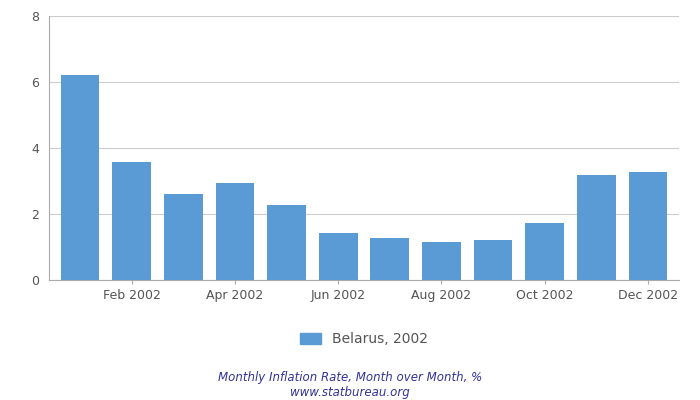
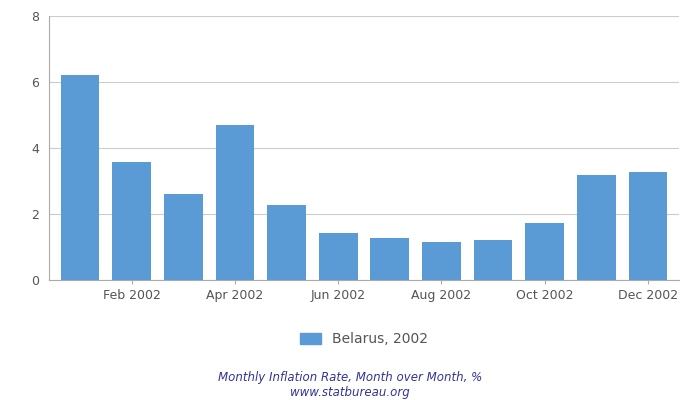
Apr 2002: 2.95 -> 4.70
